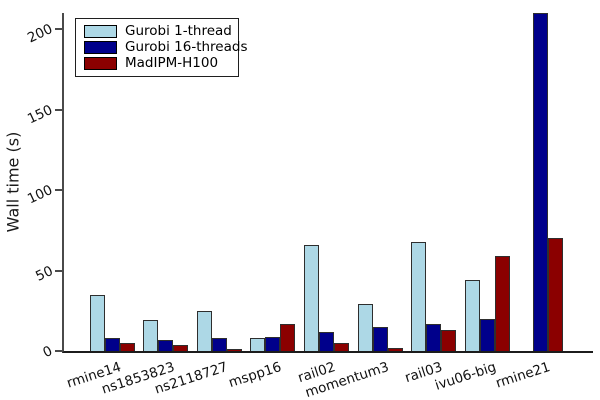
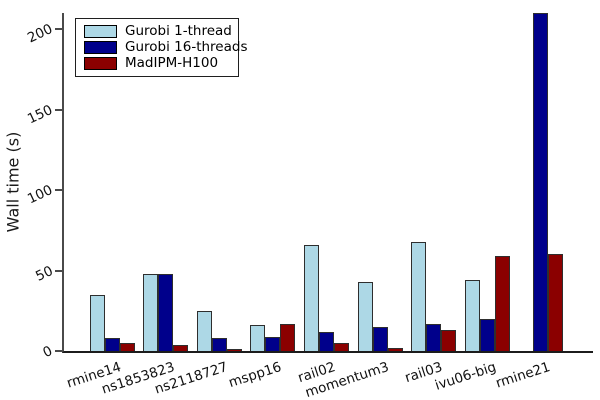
Gurobi 1-thread/ns1853823: 19 -> 48
Gurobi 16-threads/ns1853823: 7 -> 48
Gurobi 1-thread/mspp16: 8 -> 16
Gurobi 1-thread/momentum3: 29 -> 43
MadIPM-H100/rmine21: 70 -> 60
